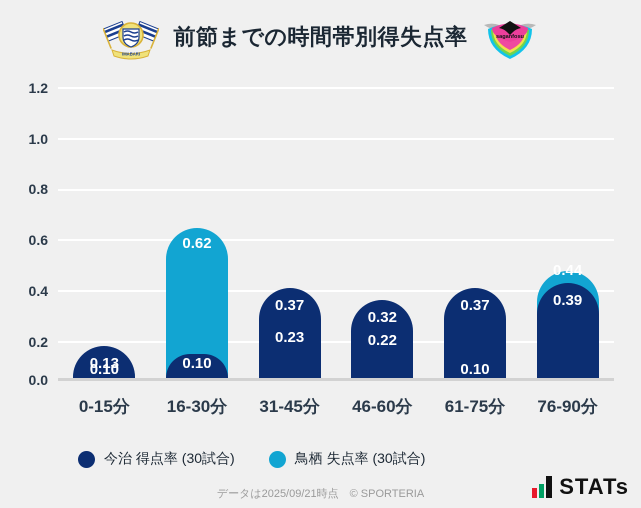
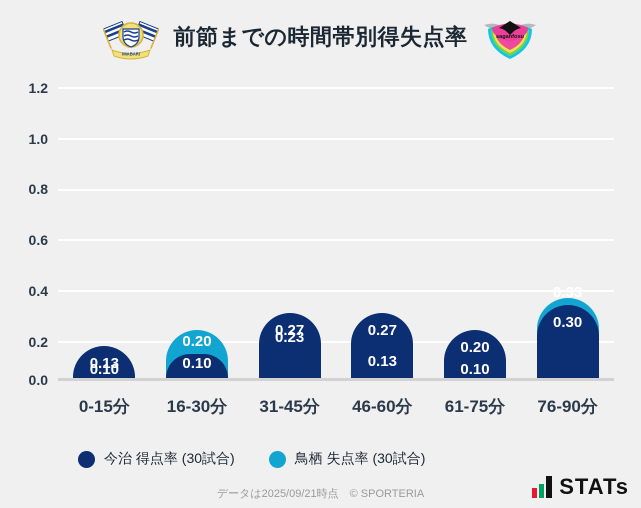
鳥栖 失点率 (30試合)/16-30分: 0.62 -> 0.20
今治 得点率 (30試合)/31-45分: 0.37 -> 0.27
今治 得点率 (30試合)/46-60分: 0.32 -> 0.27
鳥栖 失点率 (30試合)/46-60分: 0.22 -> 0.13
今治 得点率 (30試合)/61-75分: 0.37 -> 0.20
今治 得点率 (30試合)/76-90分: 0.39 -> 0.30
鳥栖 失点率 (30試合)/76-90分: 0.44 -> 0.33
